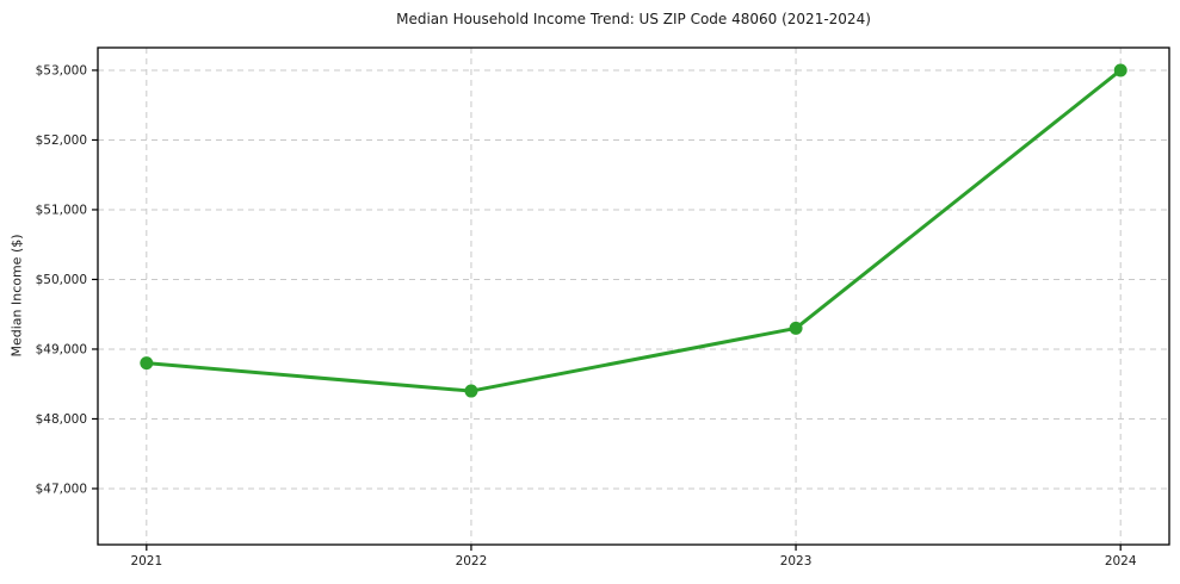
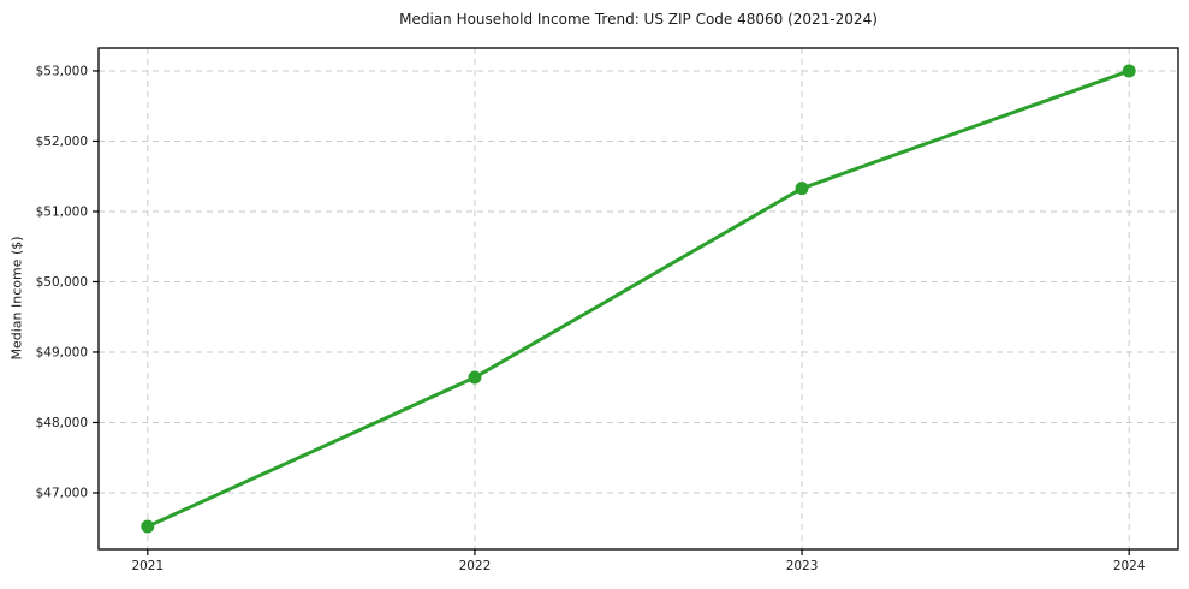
2021: $48800 -> $46500
2022: $48400 -> $48600
2023: $49300 -> $51300
